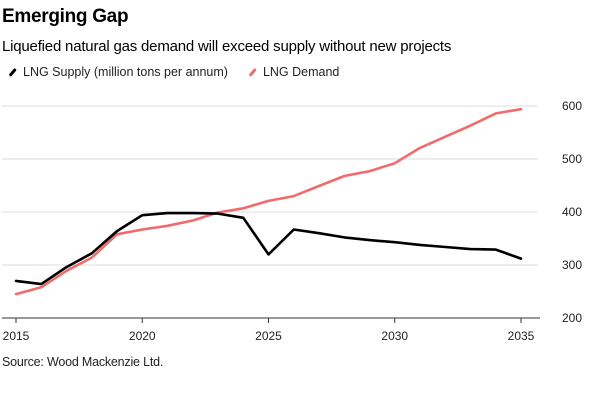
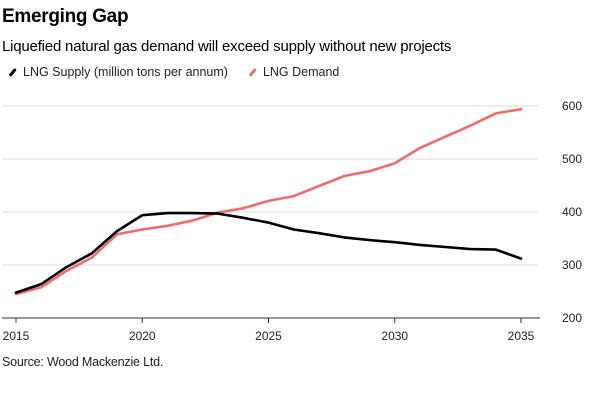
LNG Supply (million tons per annum)/2015: 270 -> 250
LNG Supply (million tons per annum)/2025: 320 -> 380
